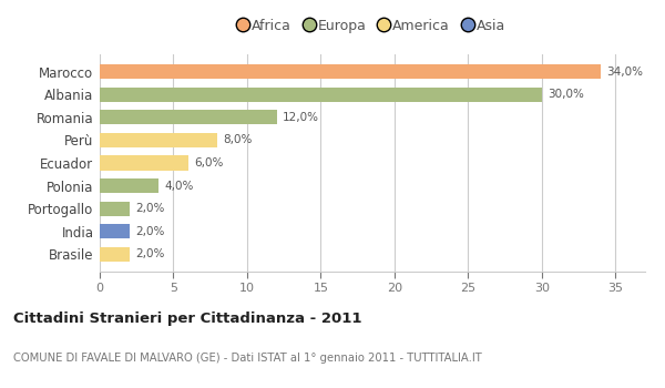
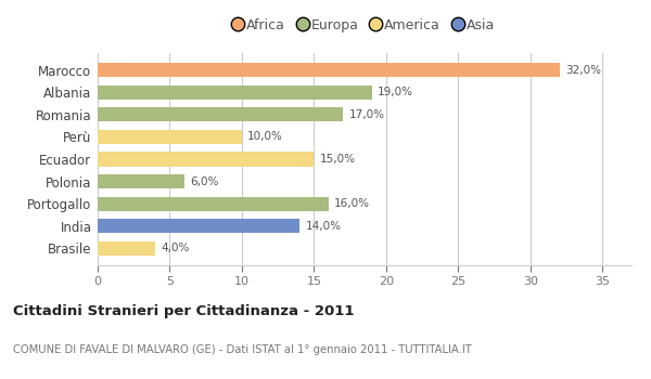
Marocco: 34,0% -> 32,0%
Albania: 30,0% -> 19,0%
Romania: 12,0% -> 17,0%
Perù: 8,0% -> 10,0%
Ecuador: 6,0% -> 15,0%
Polonia: 4,0% -> 6,0%
Portogallo: 2,0% -> 16,0%
India: 2,0% -> 14,0%
Brasile: 2,0% -> 4,0%
